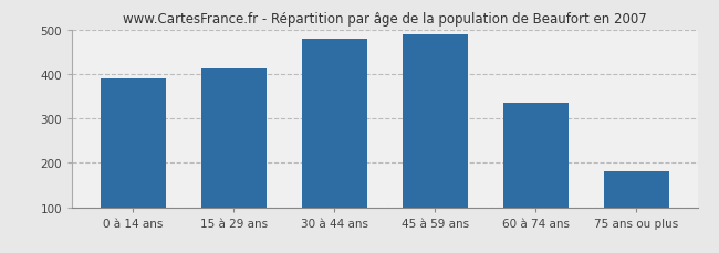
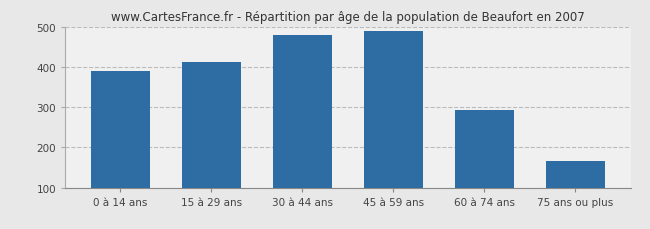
60 à 74 ans: 335 -> 292
75 ans ou plus: 180 -> 165
